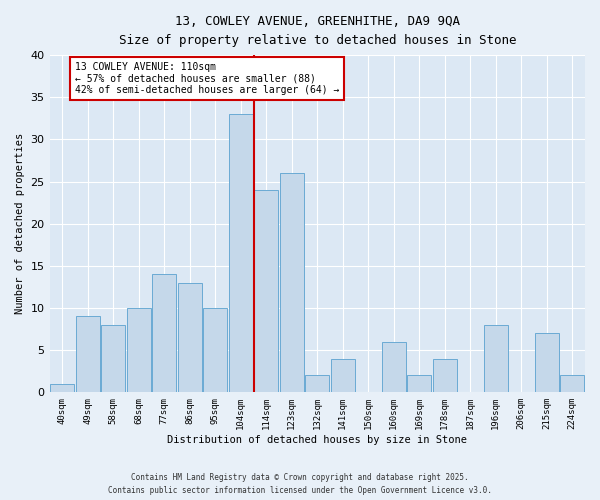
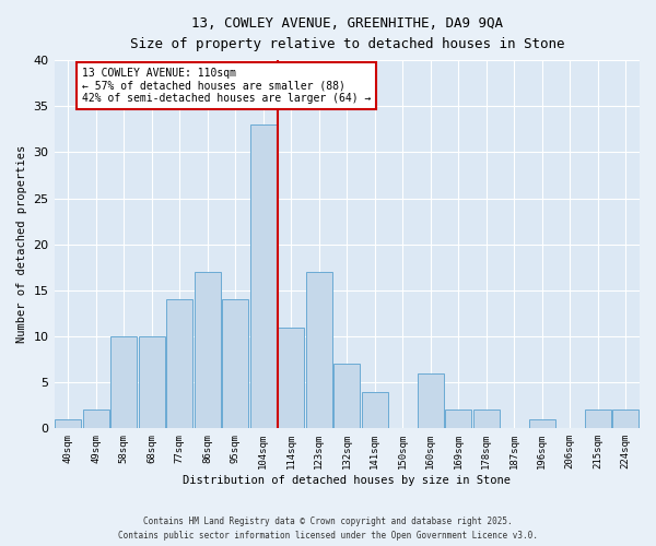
49sqm: 9 -> 2
58sqm: 8 -> 10
86sqm: 13 -> 17
95sqm: 10 -> 14
114sqm: 24 -> 11
123sqm: 26 -> 17
132sqm: 2 -> 7
178sqm: 4 -> 2
196sqm: 8 -> 1
215sqm: 7 -> 2
